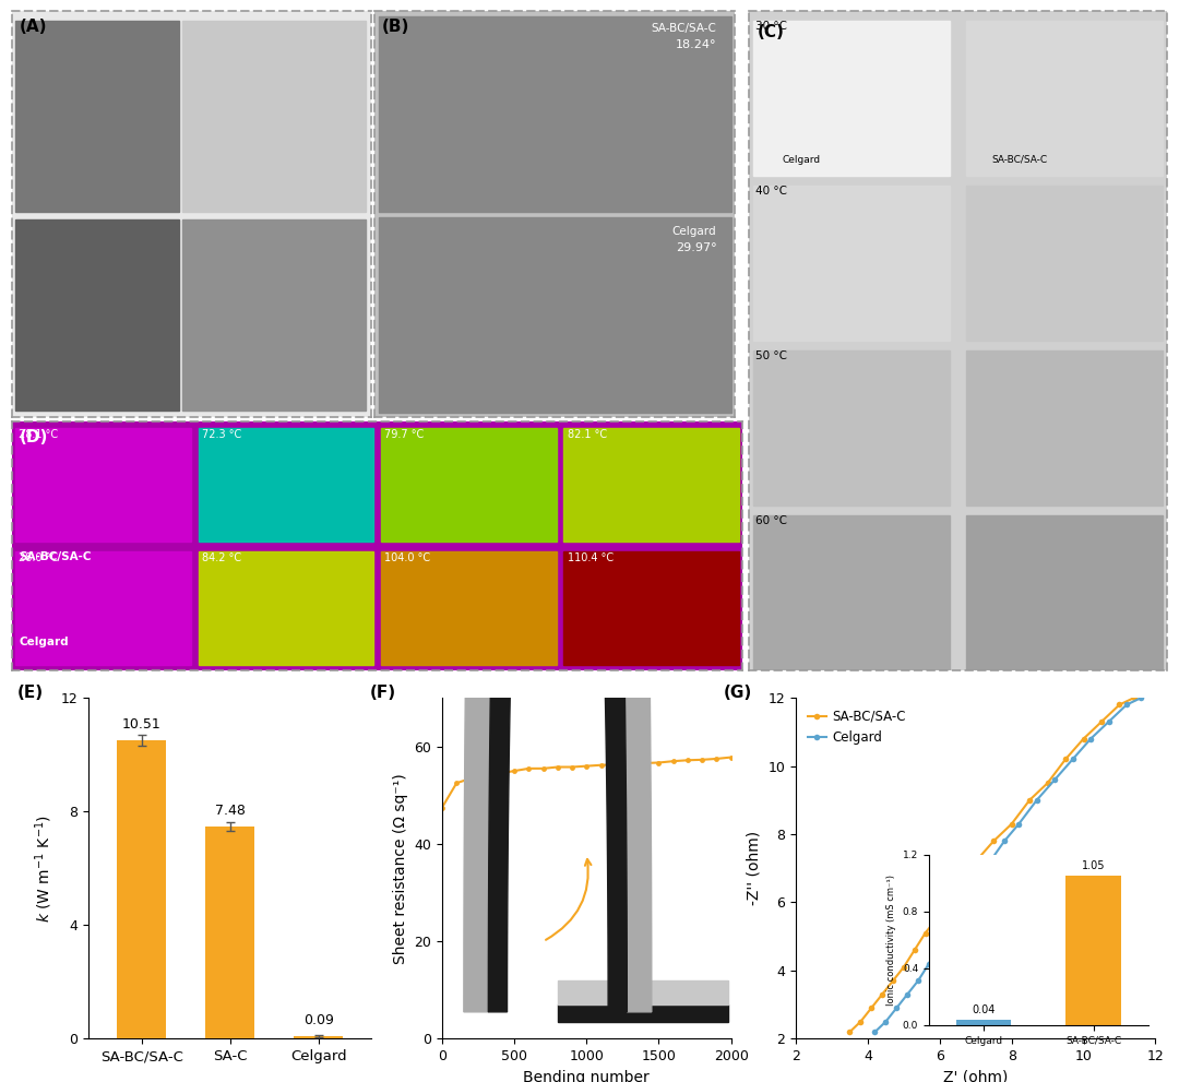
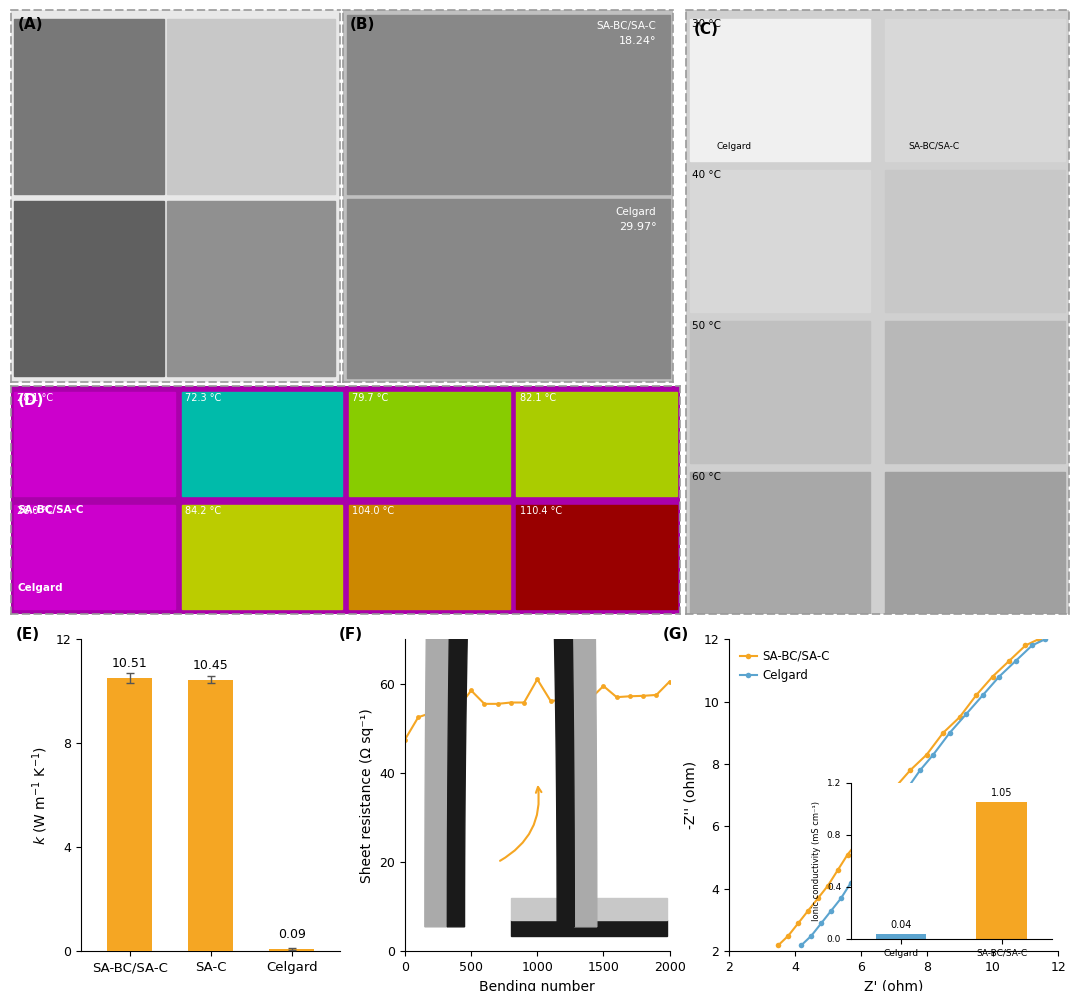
SA-C: 7.48 -> 10.45
500: 55.0 -> 58.5
1000: 56.0 -> 61.0
1500: 56.7 -> 59.5
2000: 57.8 -> 60.5
